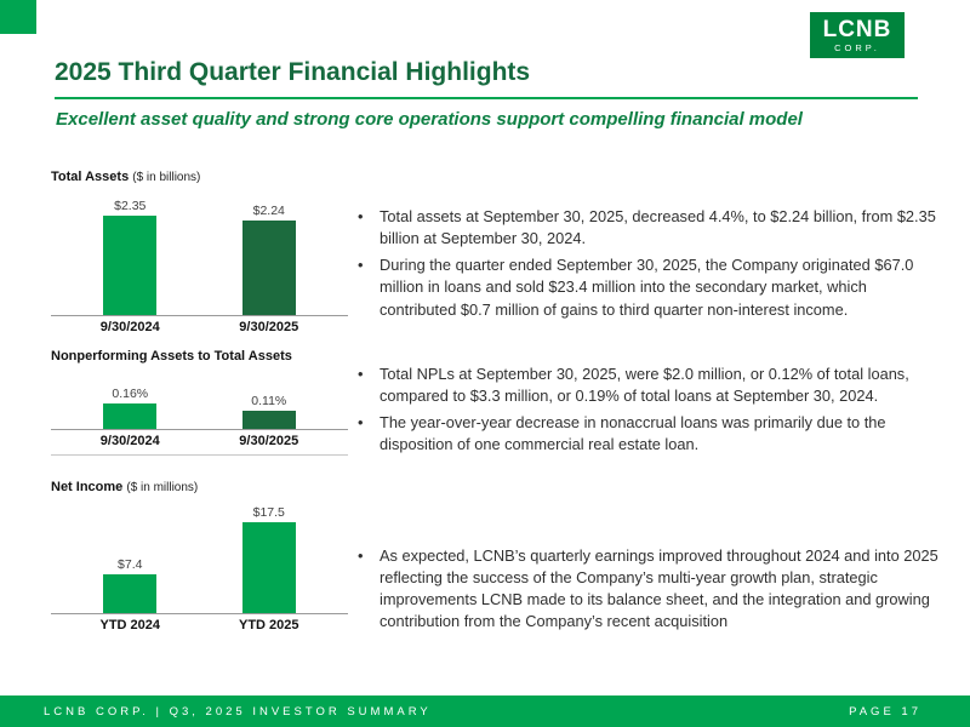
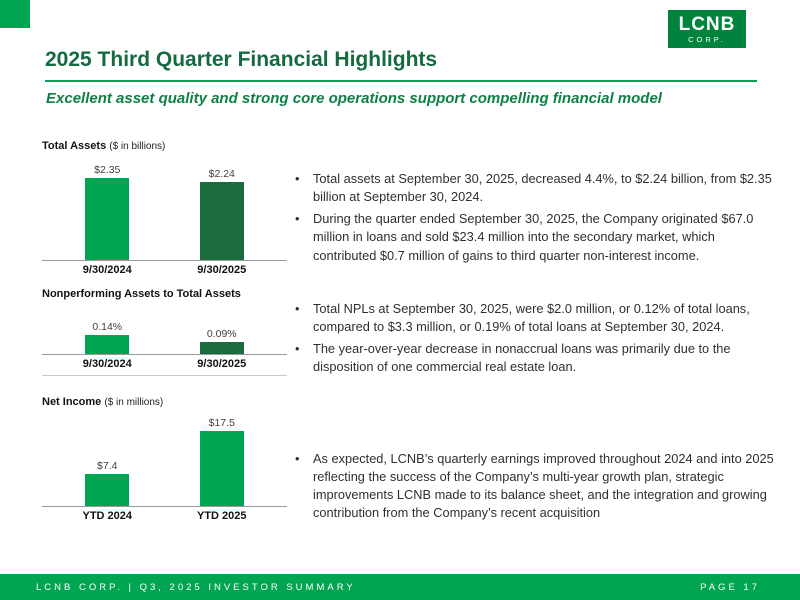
Nonperforming Assets to Total Assets/9/30/2024: 0.16% -> 0.14%
Nonperforming Assets to Total Assets/9/30/2025: 0.11% -> 0.09%
